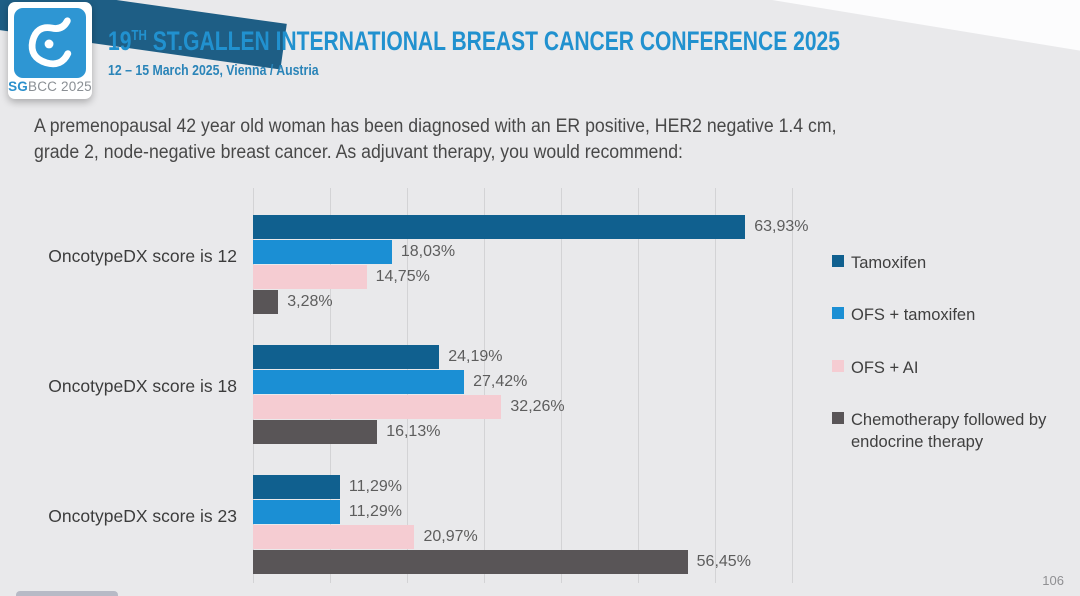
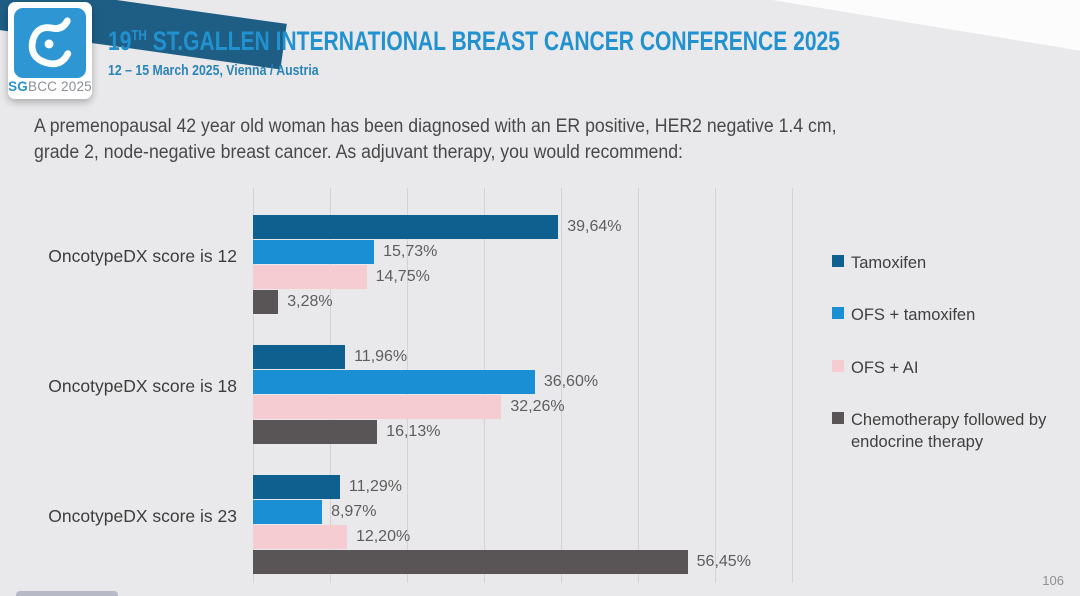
Tamoxifen/OncotypeDX score is 12: 63,93% -> 39,64%
OFS + tamoxifen/OncotypeDX score is 12: 18,03% -> 15,73%
Tamoxifen/OncotypeDX score is 18: 24,19% -> 11,96%
OFS + tamoxifen/OncotypeDX score is 18: 27,42% -> 36,60%
OFS + tamoxifen/OncotypeDX score is 23: 11,29% -> 8,97%
OFS + AI/OncotypeDX score is 23: 20,97% -> 12,20%
